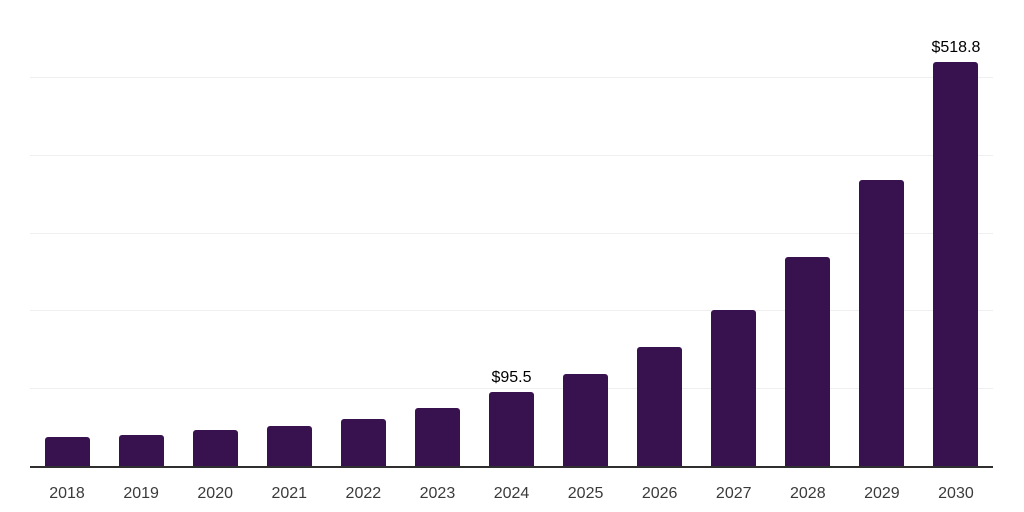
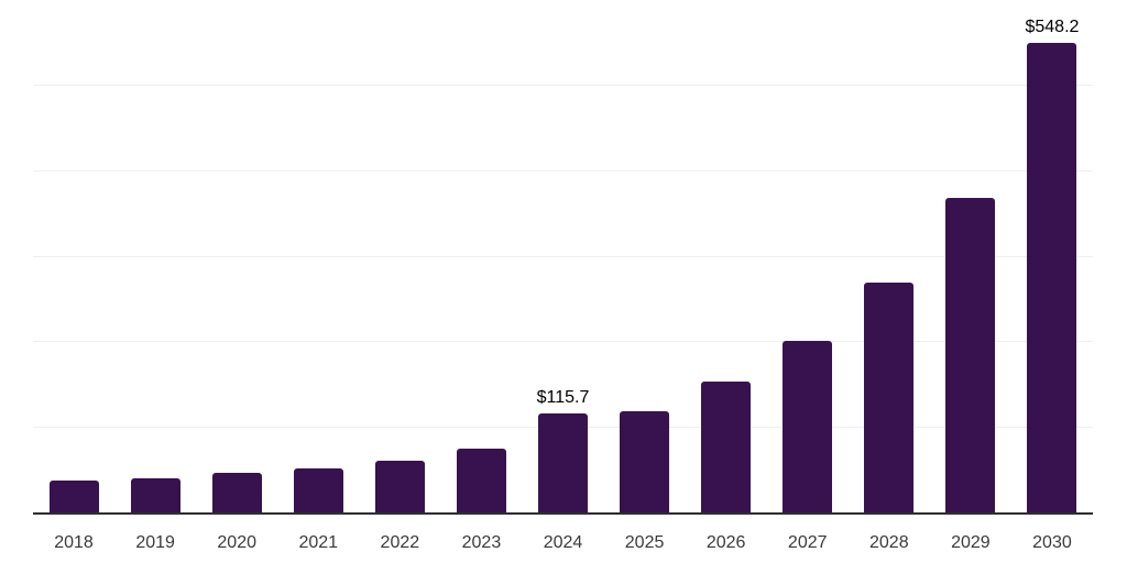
2024: $95.5 -> $115.7
2030: $518.8 -> $548.2
